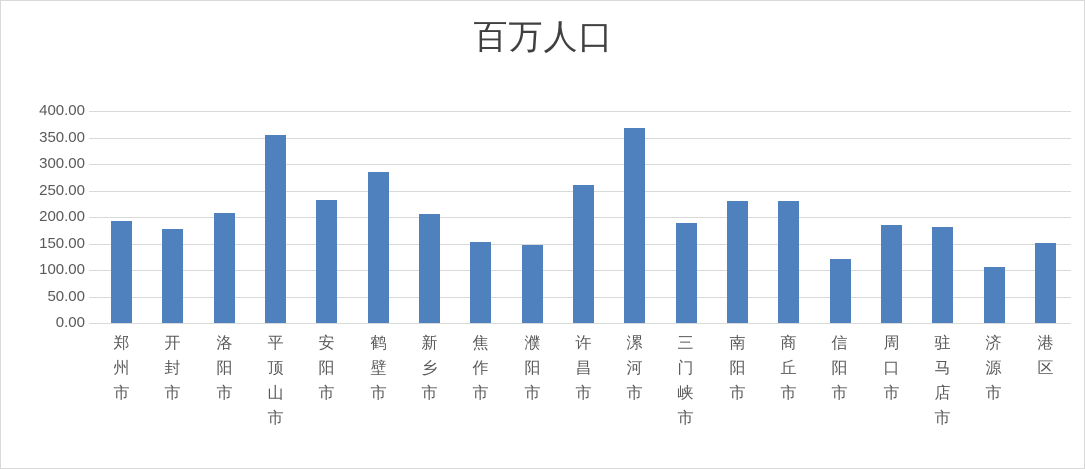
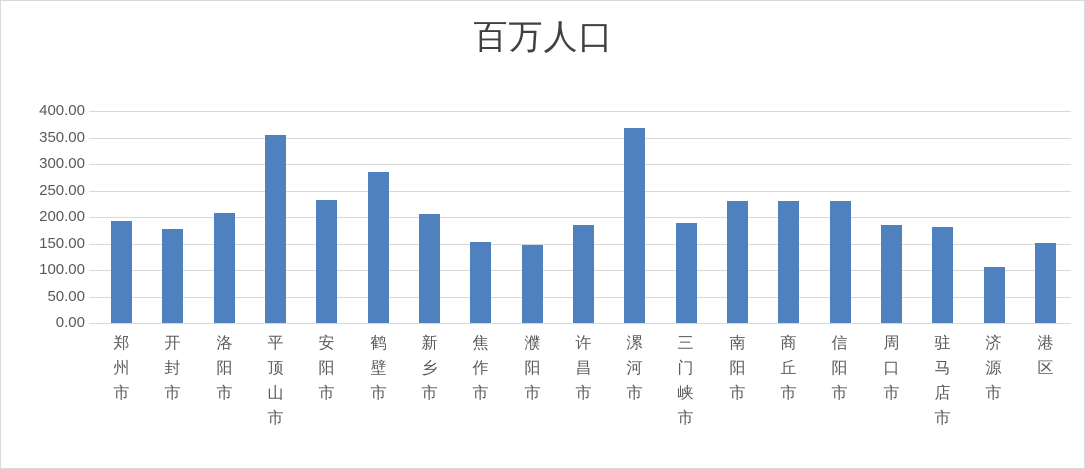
许昌市: 260 -> 180
信阳市: 120 -> 230
